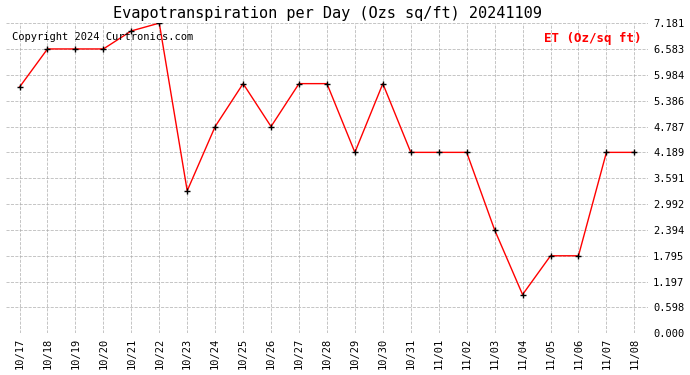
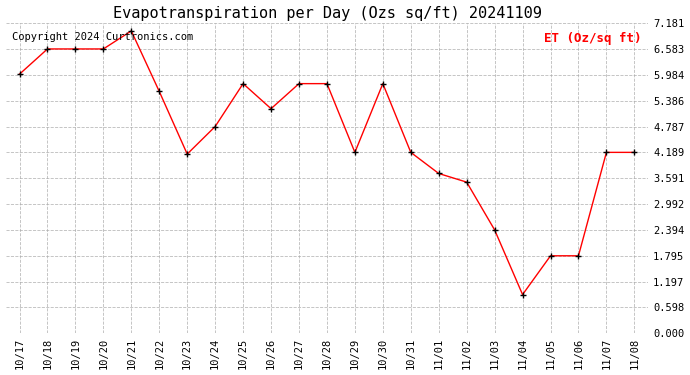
10/17: 5.70 -> 6.00
10/22: 7.18 -> 5.60
10/23: 3.30 -> 4.15
10/26: 4.79 -> 5.20
11/01: 4.19 -> 3.70
11/02: 4.19 -> 3.50
